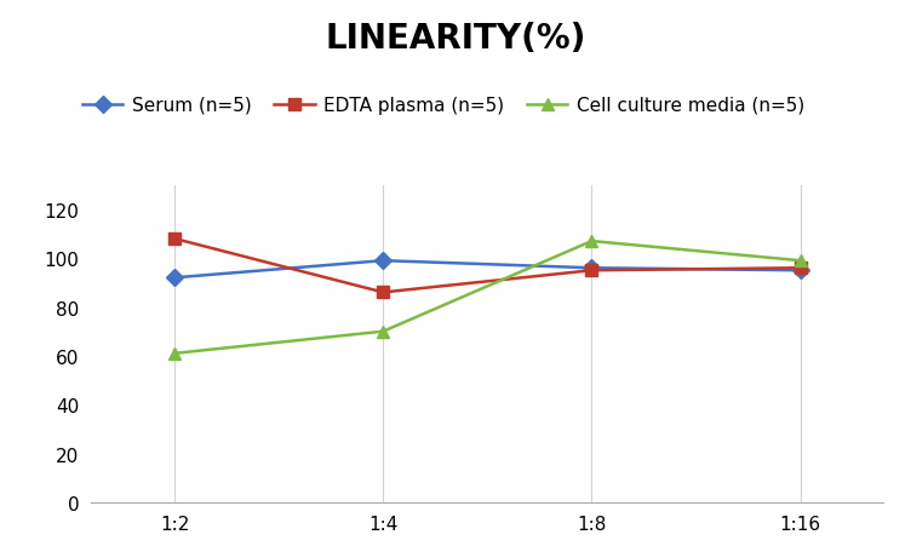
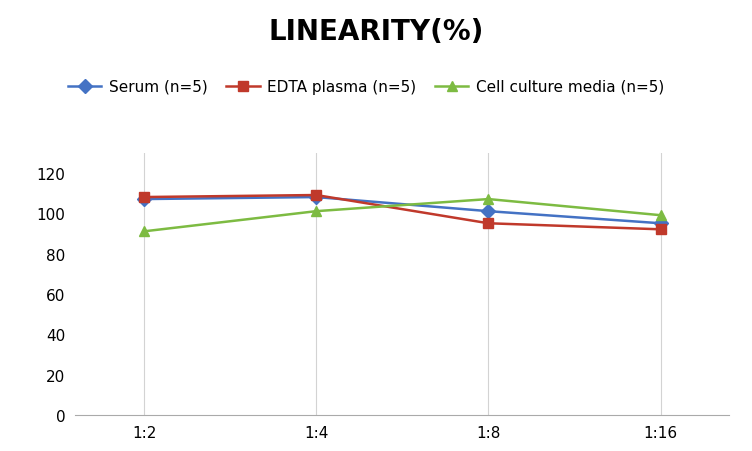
Serum (n=5)/1:2: 92 -> 107
Cell culture media (n=5)/1:2: 61 -> 91
Serum (n=5)/1:4: 99 -> 108
EDTA plasma (n=5)/1:4: 86 -> 109
Cell culture media (n=5)/1:4: 70 -> 101
Serum (n=5)/1:8: 96 -> 101
EDTA plasma (n=5)/1:16: 96 -> 92
